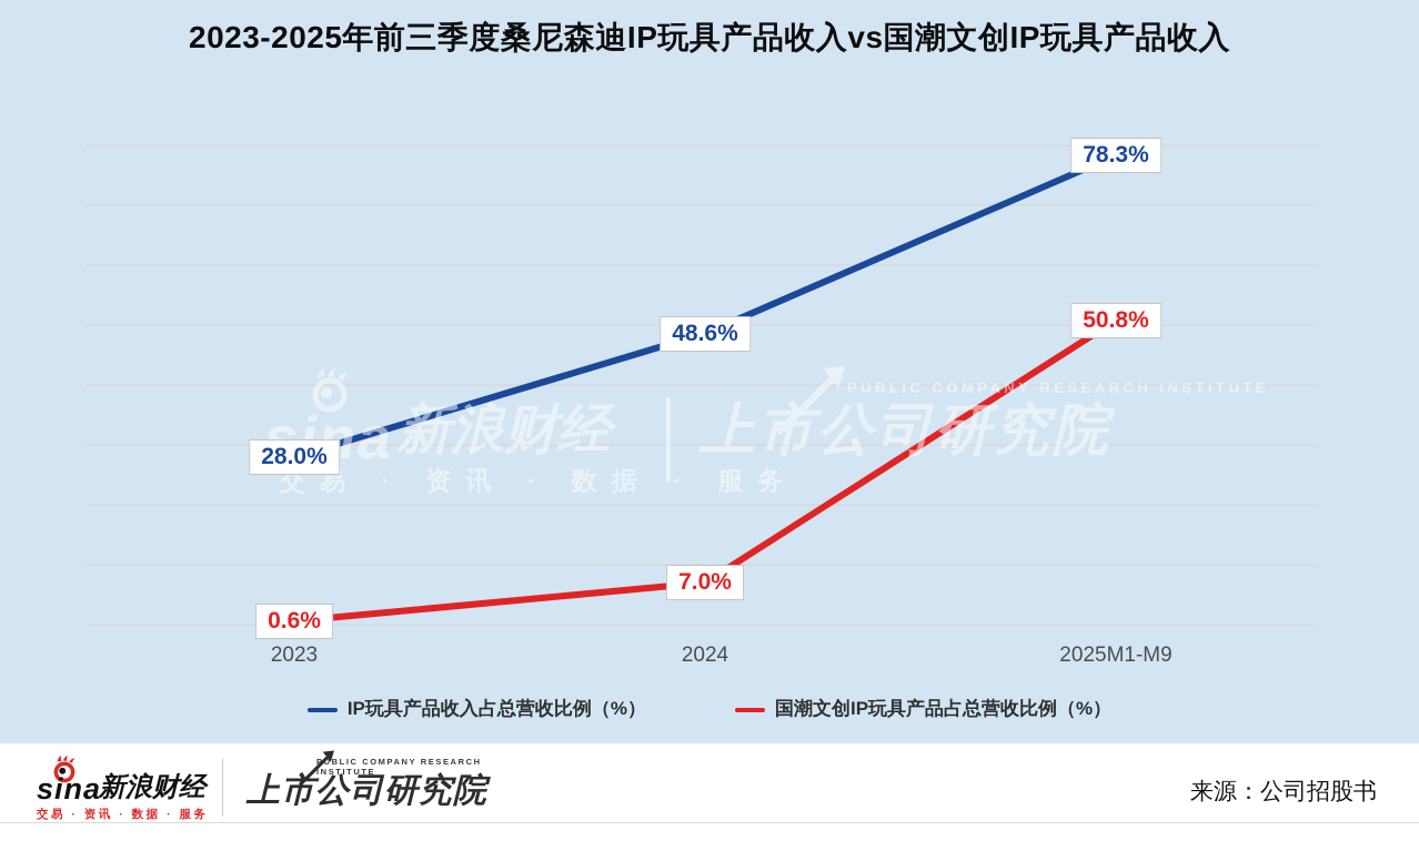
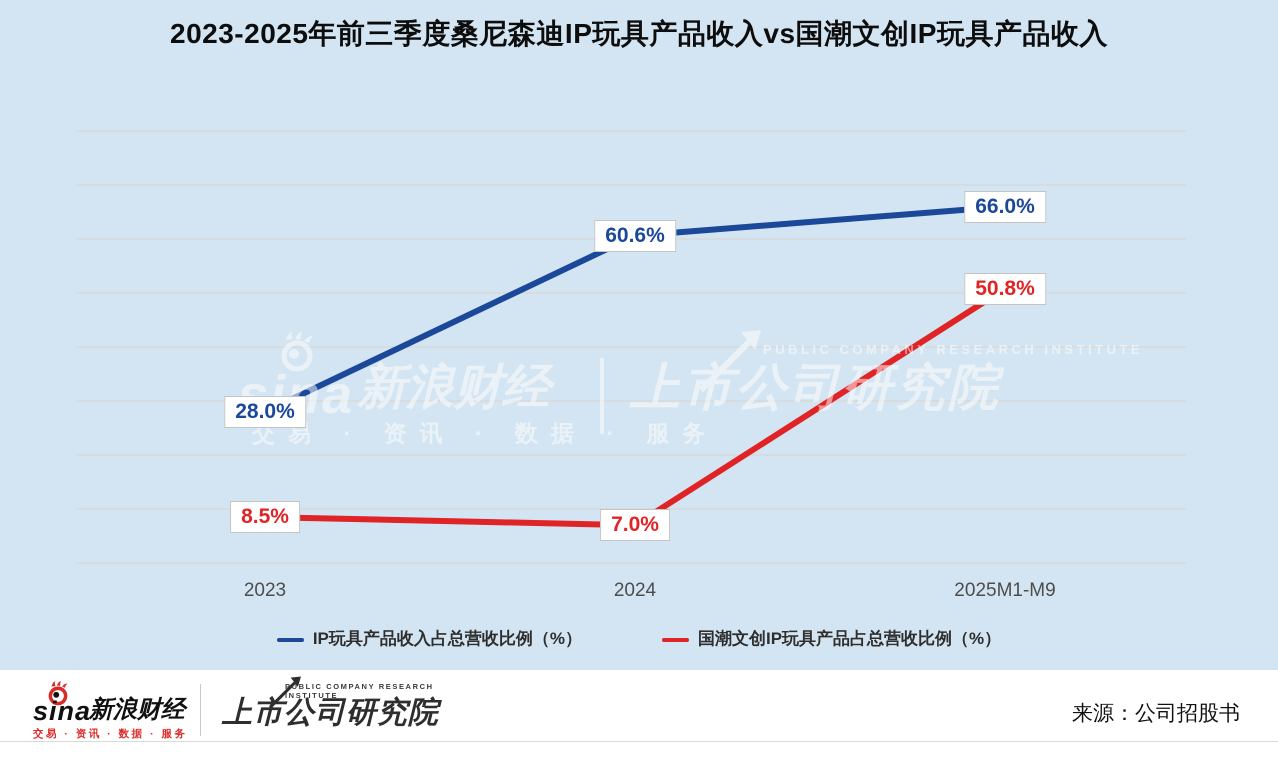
国潮文创IP玩具产品占总营收比例（%）/2023: 0.6% -> 8.5%
IP玩具产品收入占总营收比例（%）/2024: 48.6% -> 60.6%
IP玩具产品收入占总营收比例（%）/2025M1-M9: 78.3% -> 66.0%
